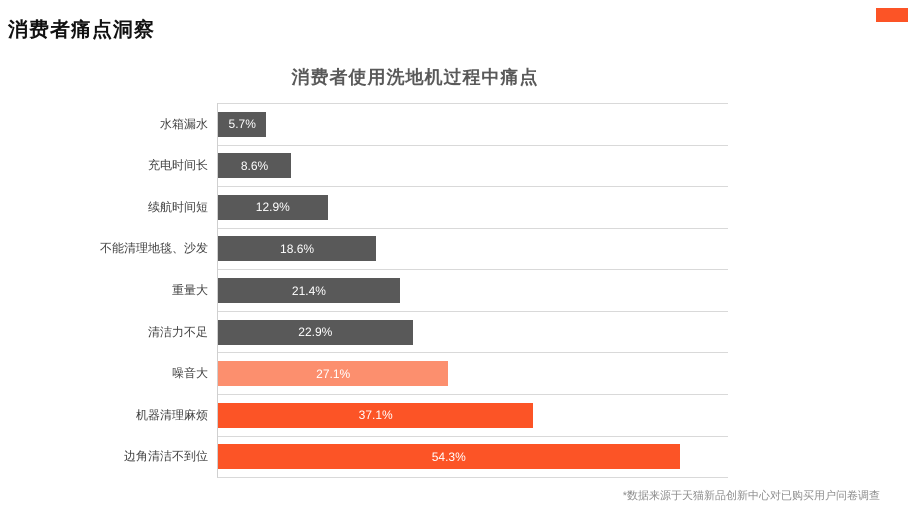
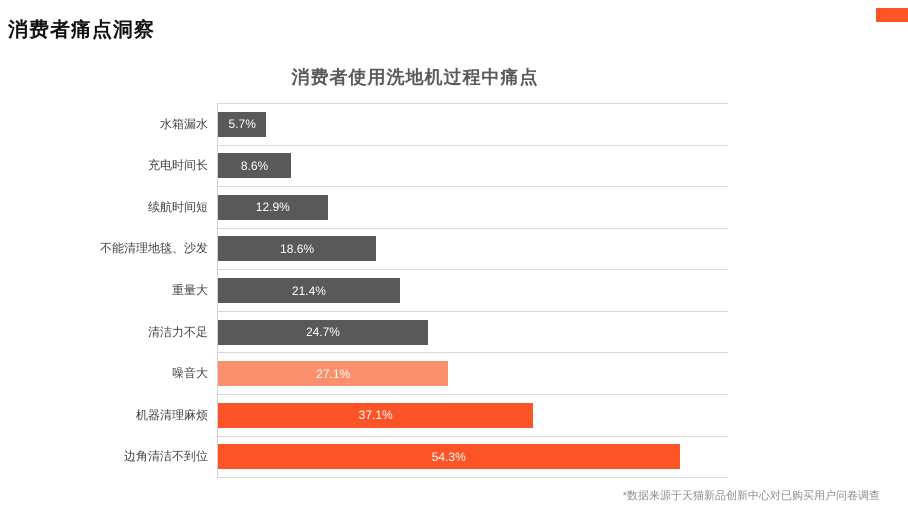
清洁力不足: 22.9% -> 24.7%
